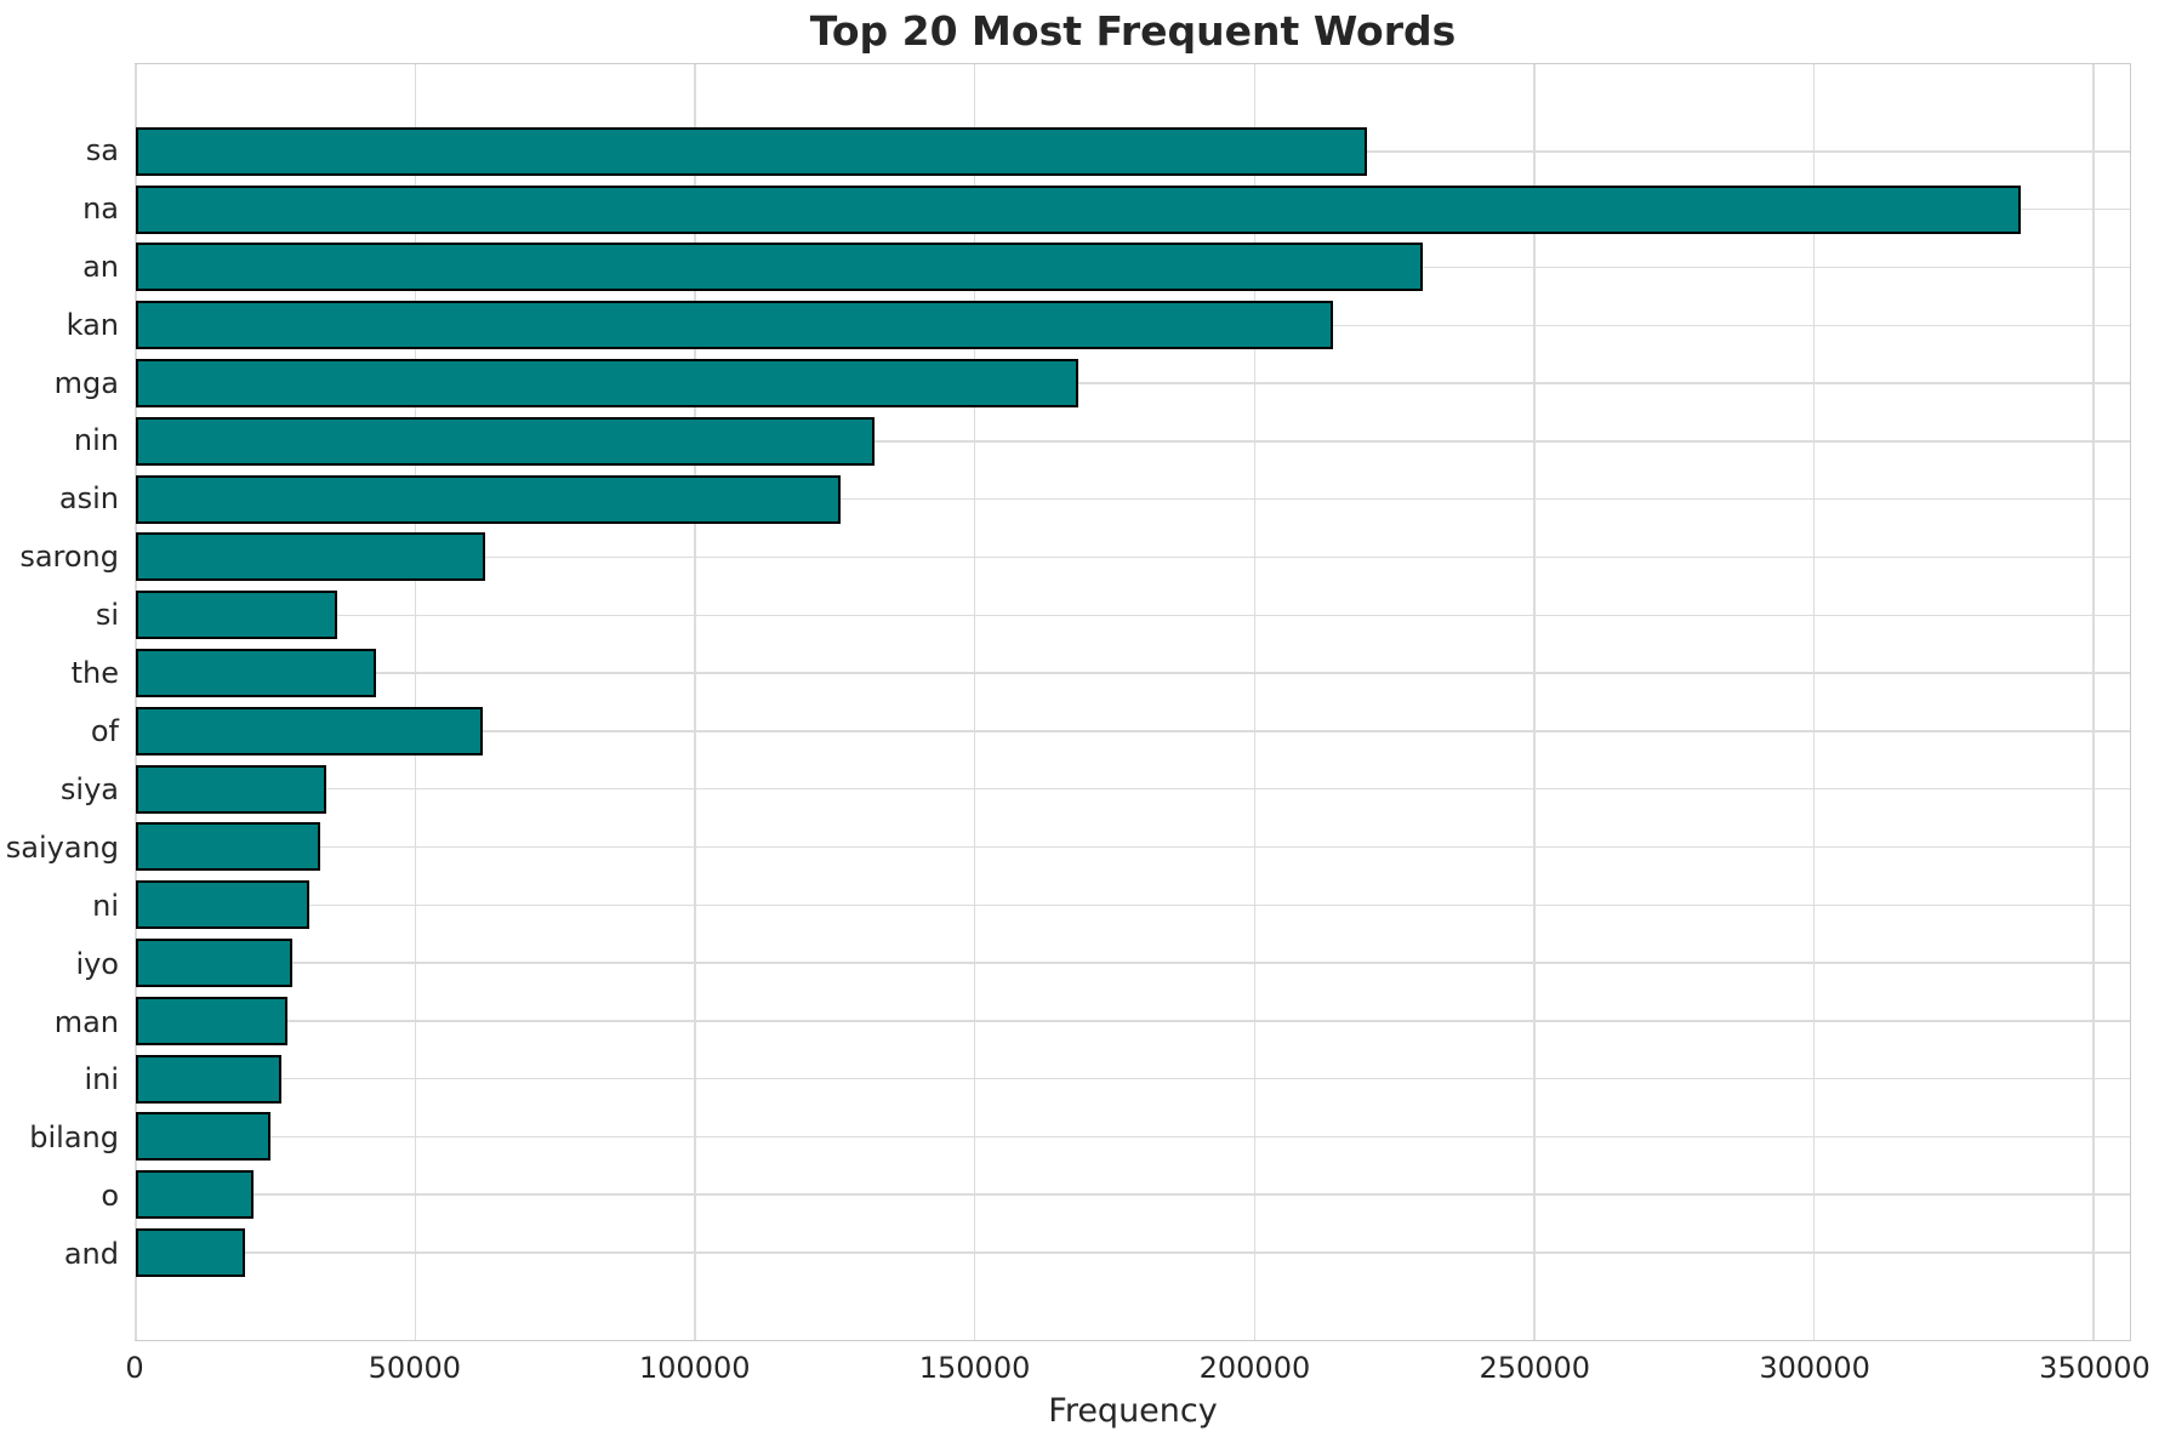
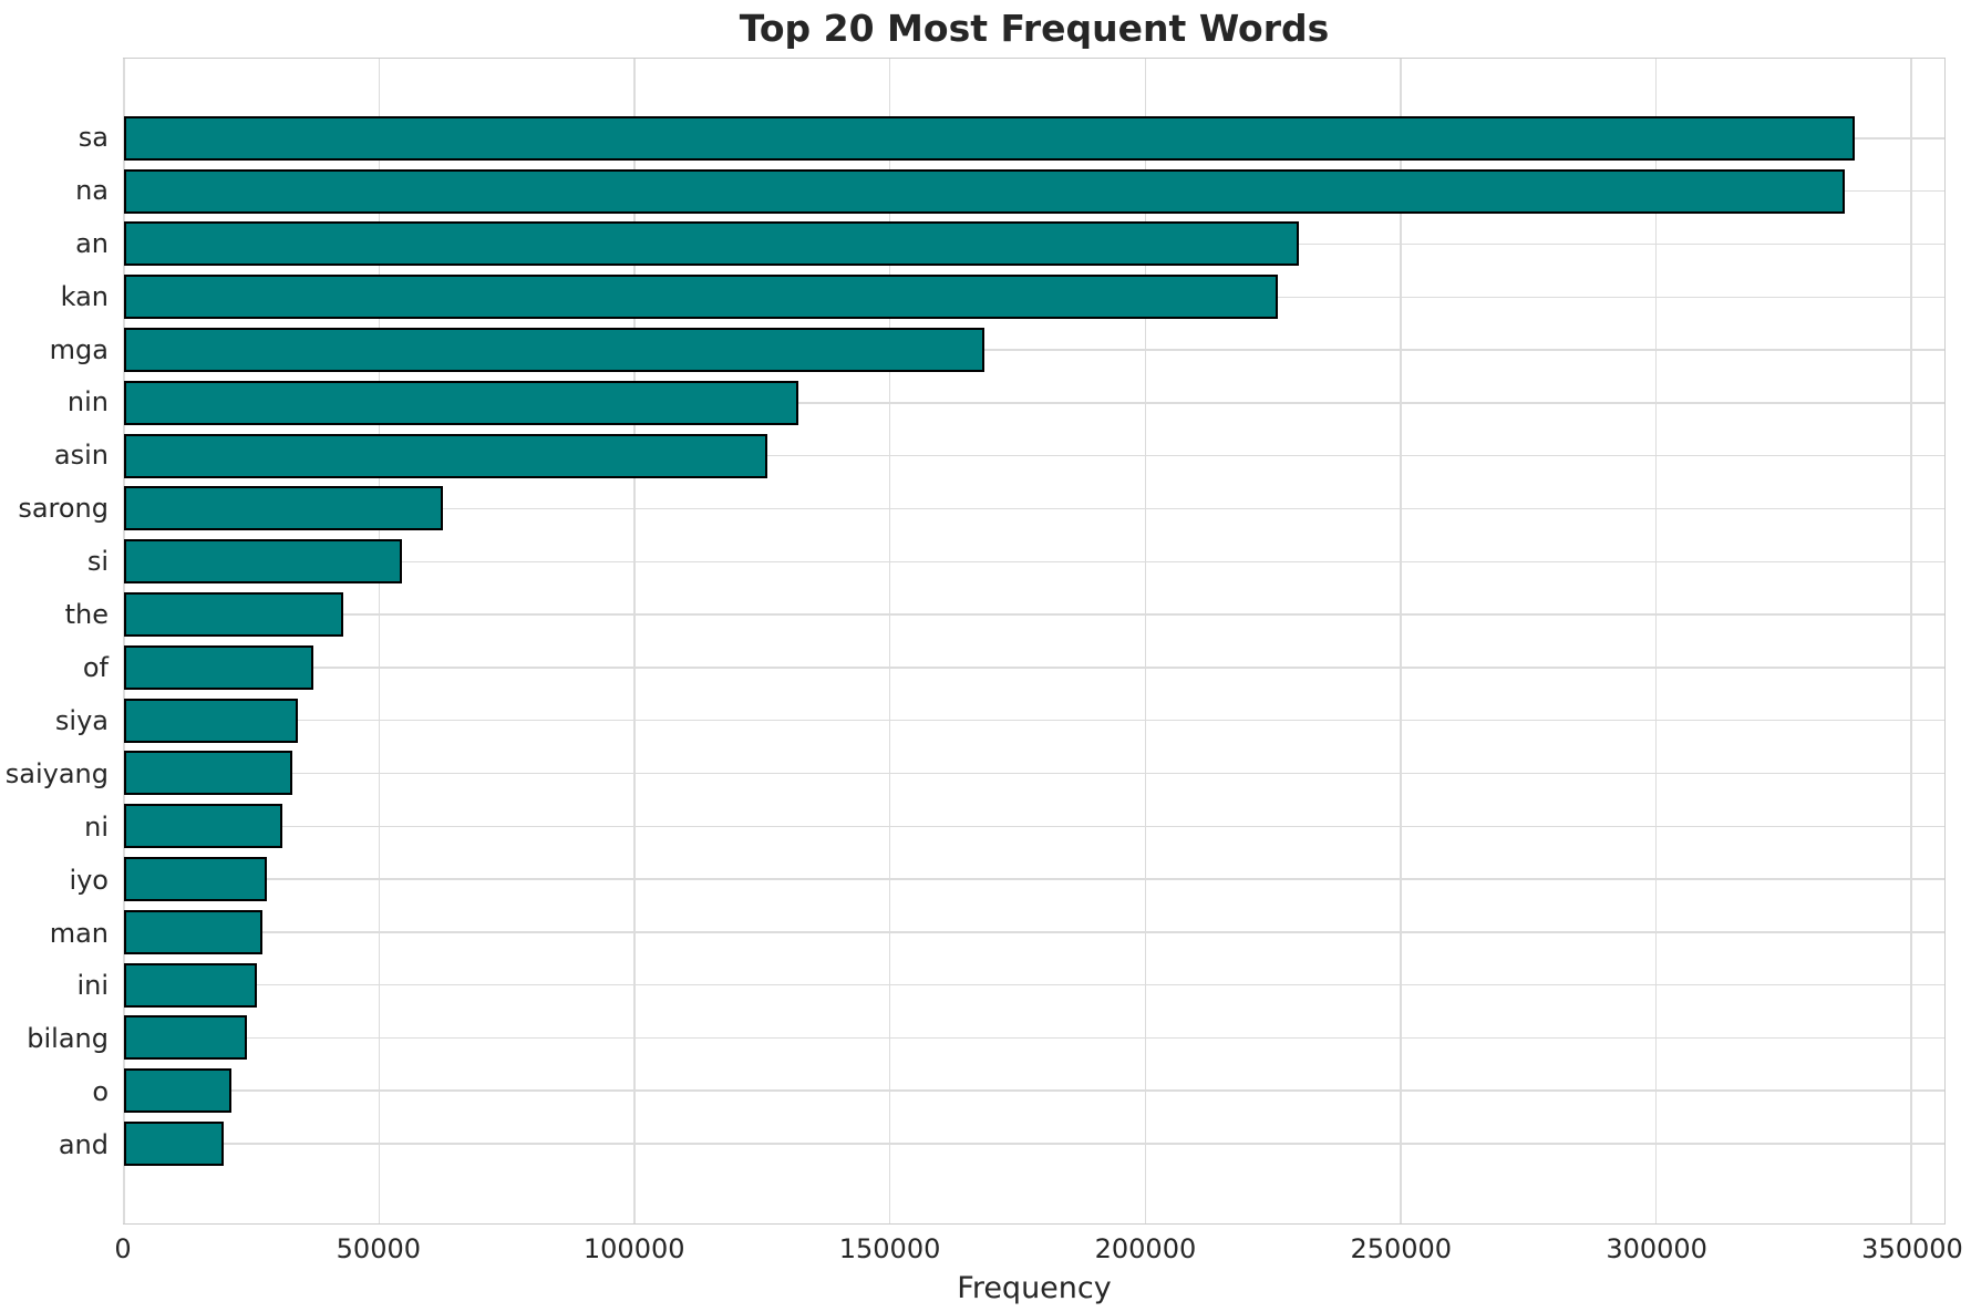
sa: 220000 -> 339000
kan: 214000 -> 226000
si: 36000 -> 54000
of: 62000 -> 37000
